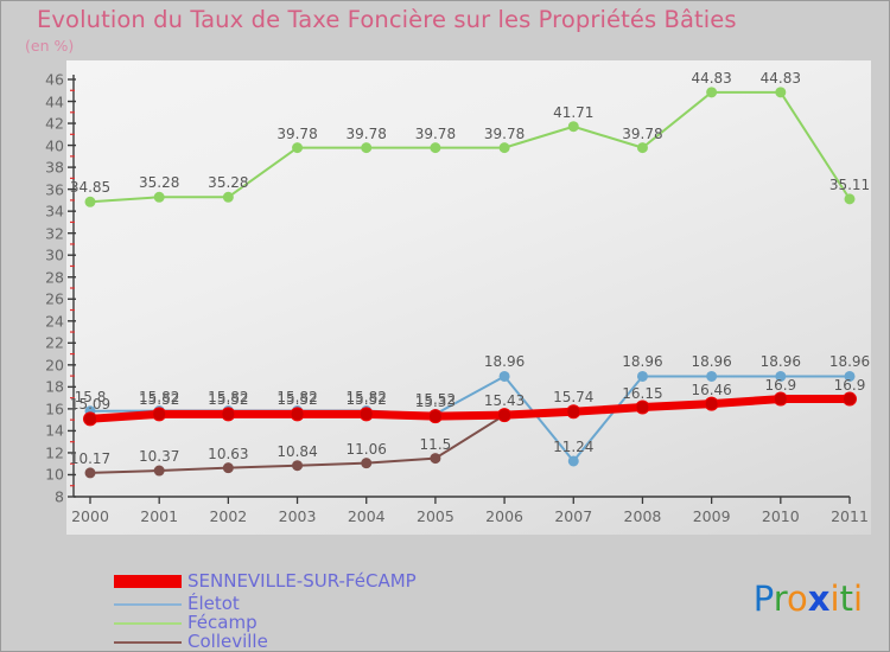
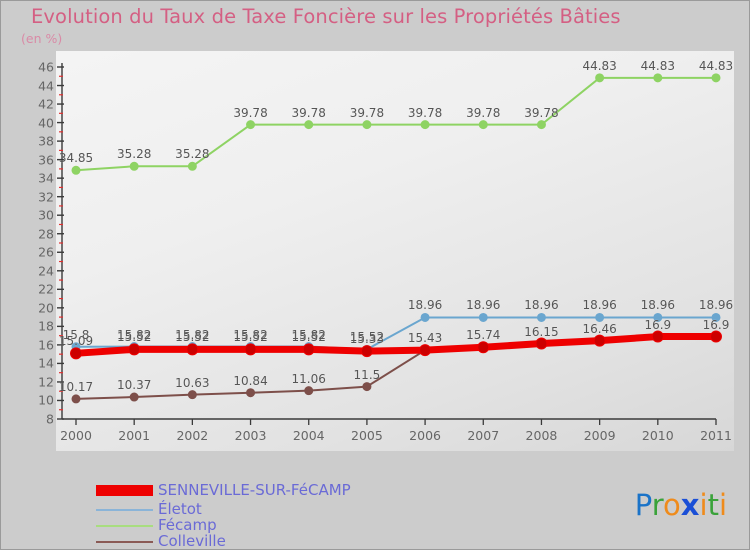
Életot/2007: 11.24 -> 18.96
Fécamp/2007: 41.71 -> 39.78
Fécamp/2011: 35.11 -> 44.83
